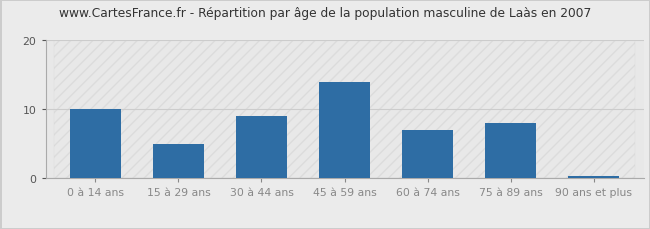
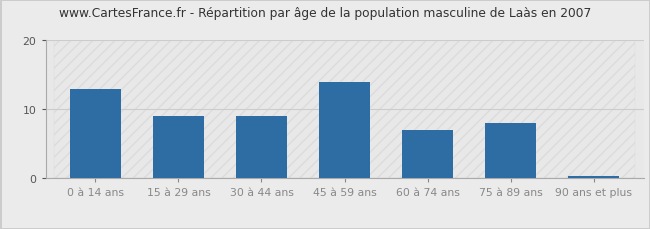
0 à 14 ans: 10.0 -> 13.0
15 à 29 ans: 5.0 -> 9.0
